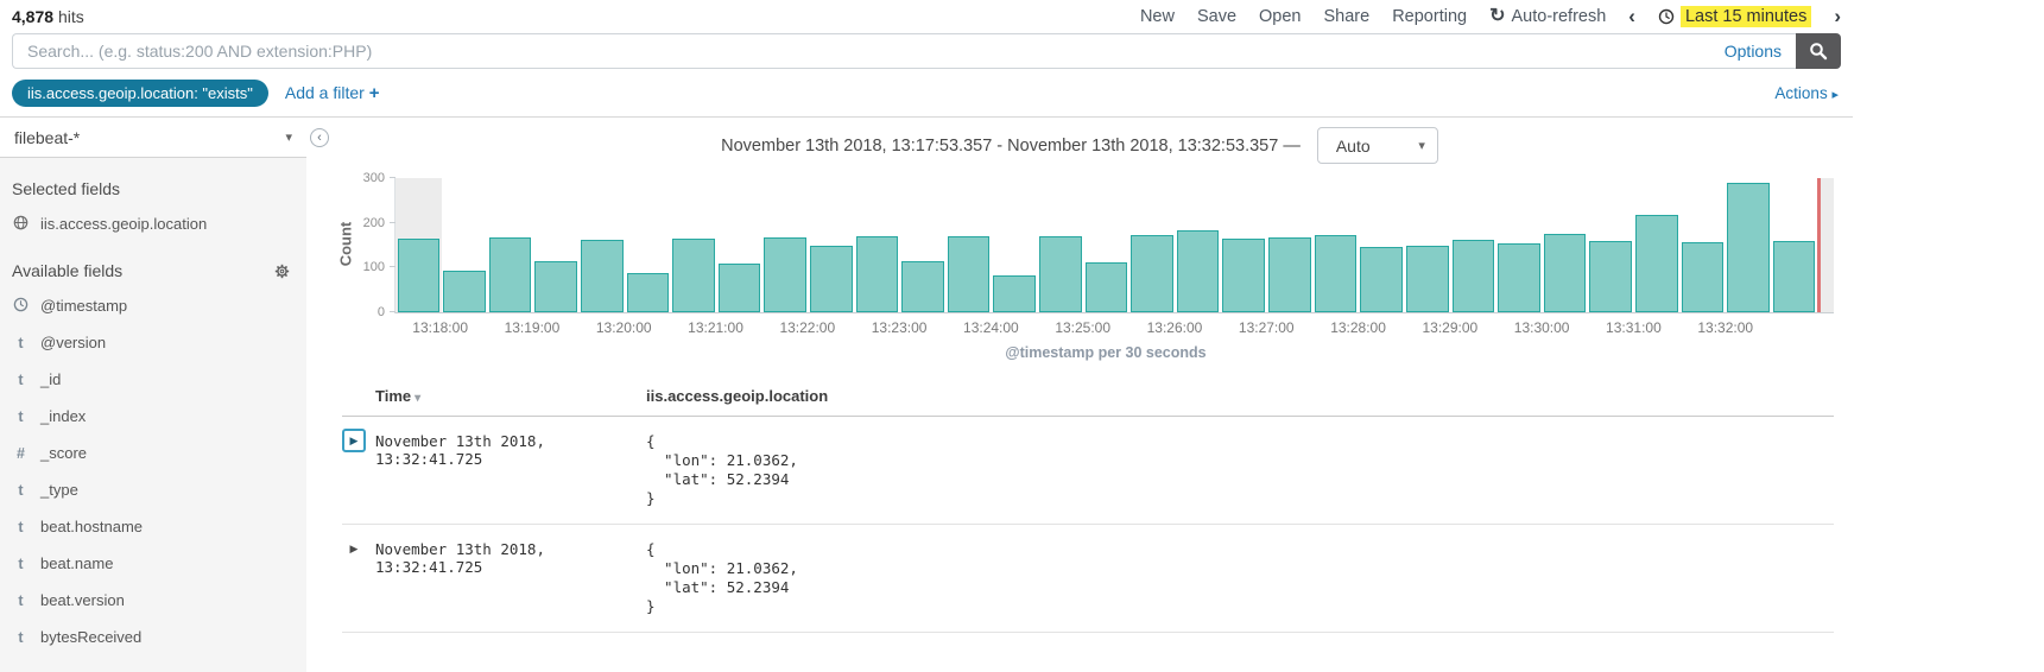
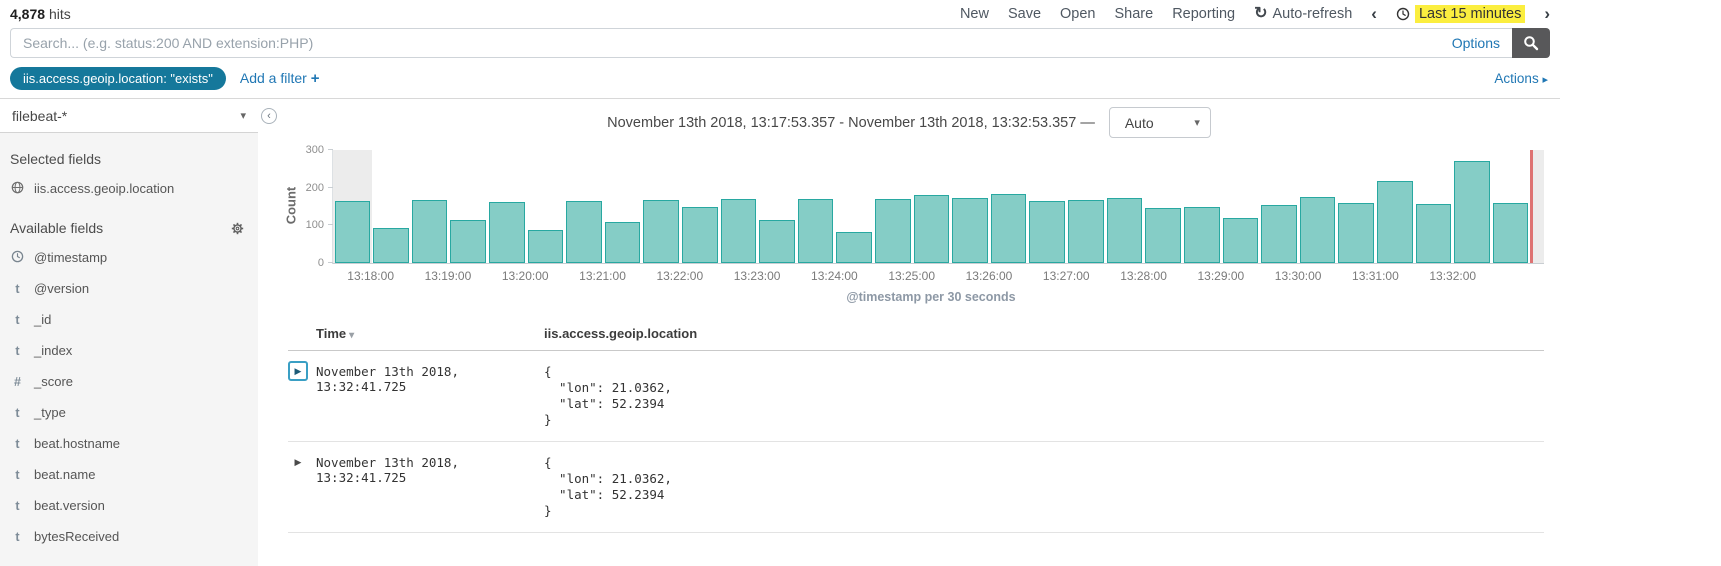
13:25:00: 110 -> 180
13:29:00: 160 -> 120
13:32:00: 290 -> 270
